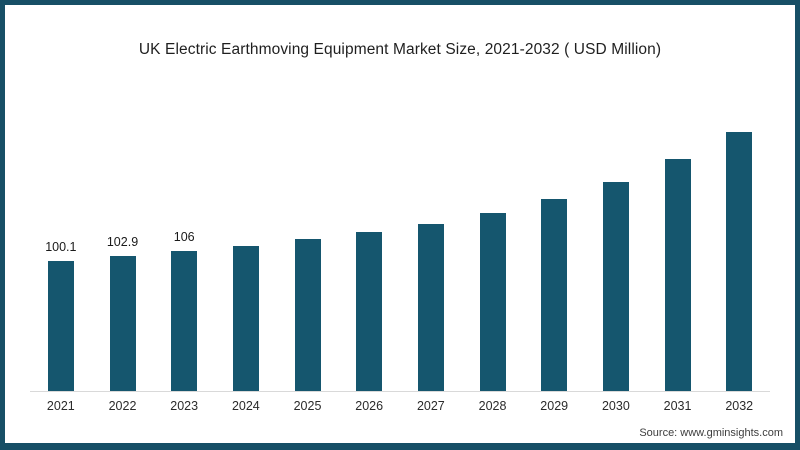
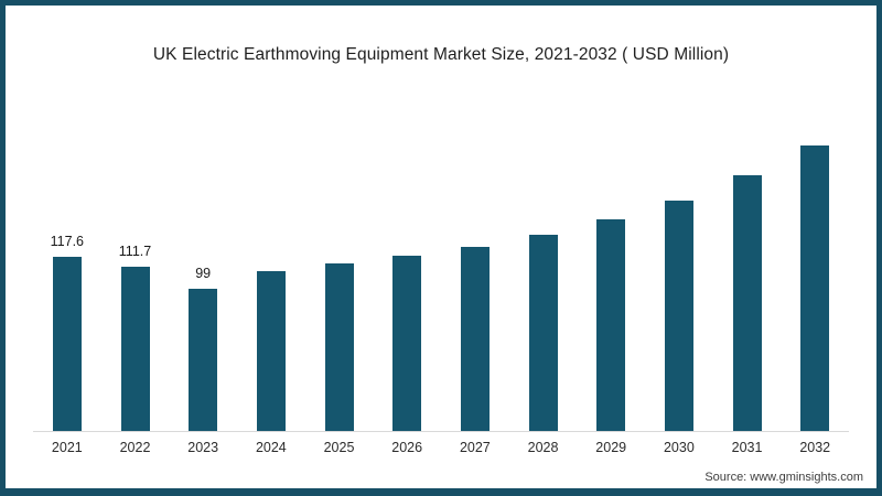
2021: 100.1 -> 117.6
2022: 102.9 -> 111.7
2023: 106 -> 99
